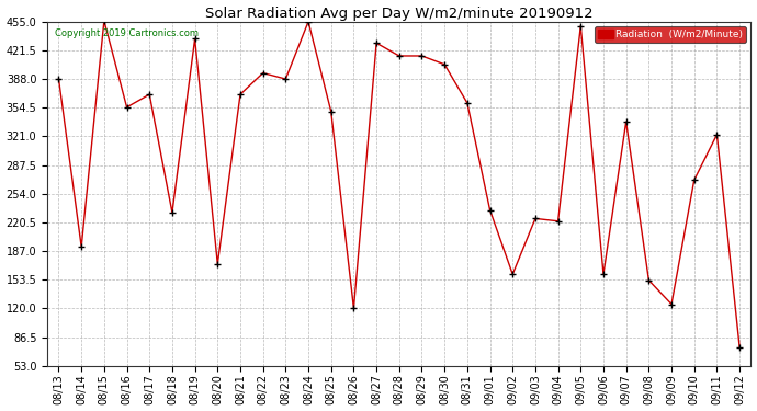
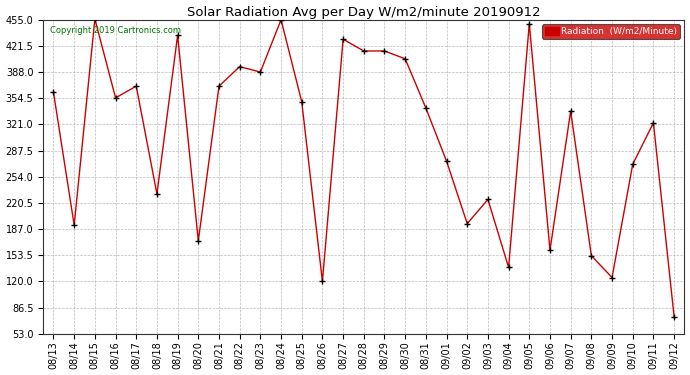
08/13: 388 -> 362
08/31: 360 -> 342
09/01: 235 -> 274
09/02: 160 -> 194
09/04: 222 -> 138
